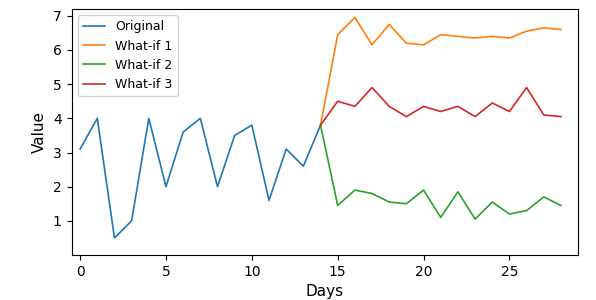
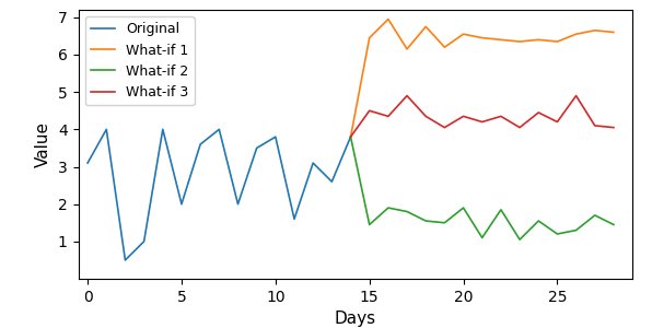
What-if 1/20: 6.15 -> 6.55
